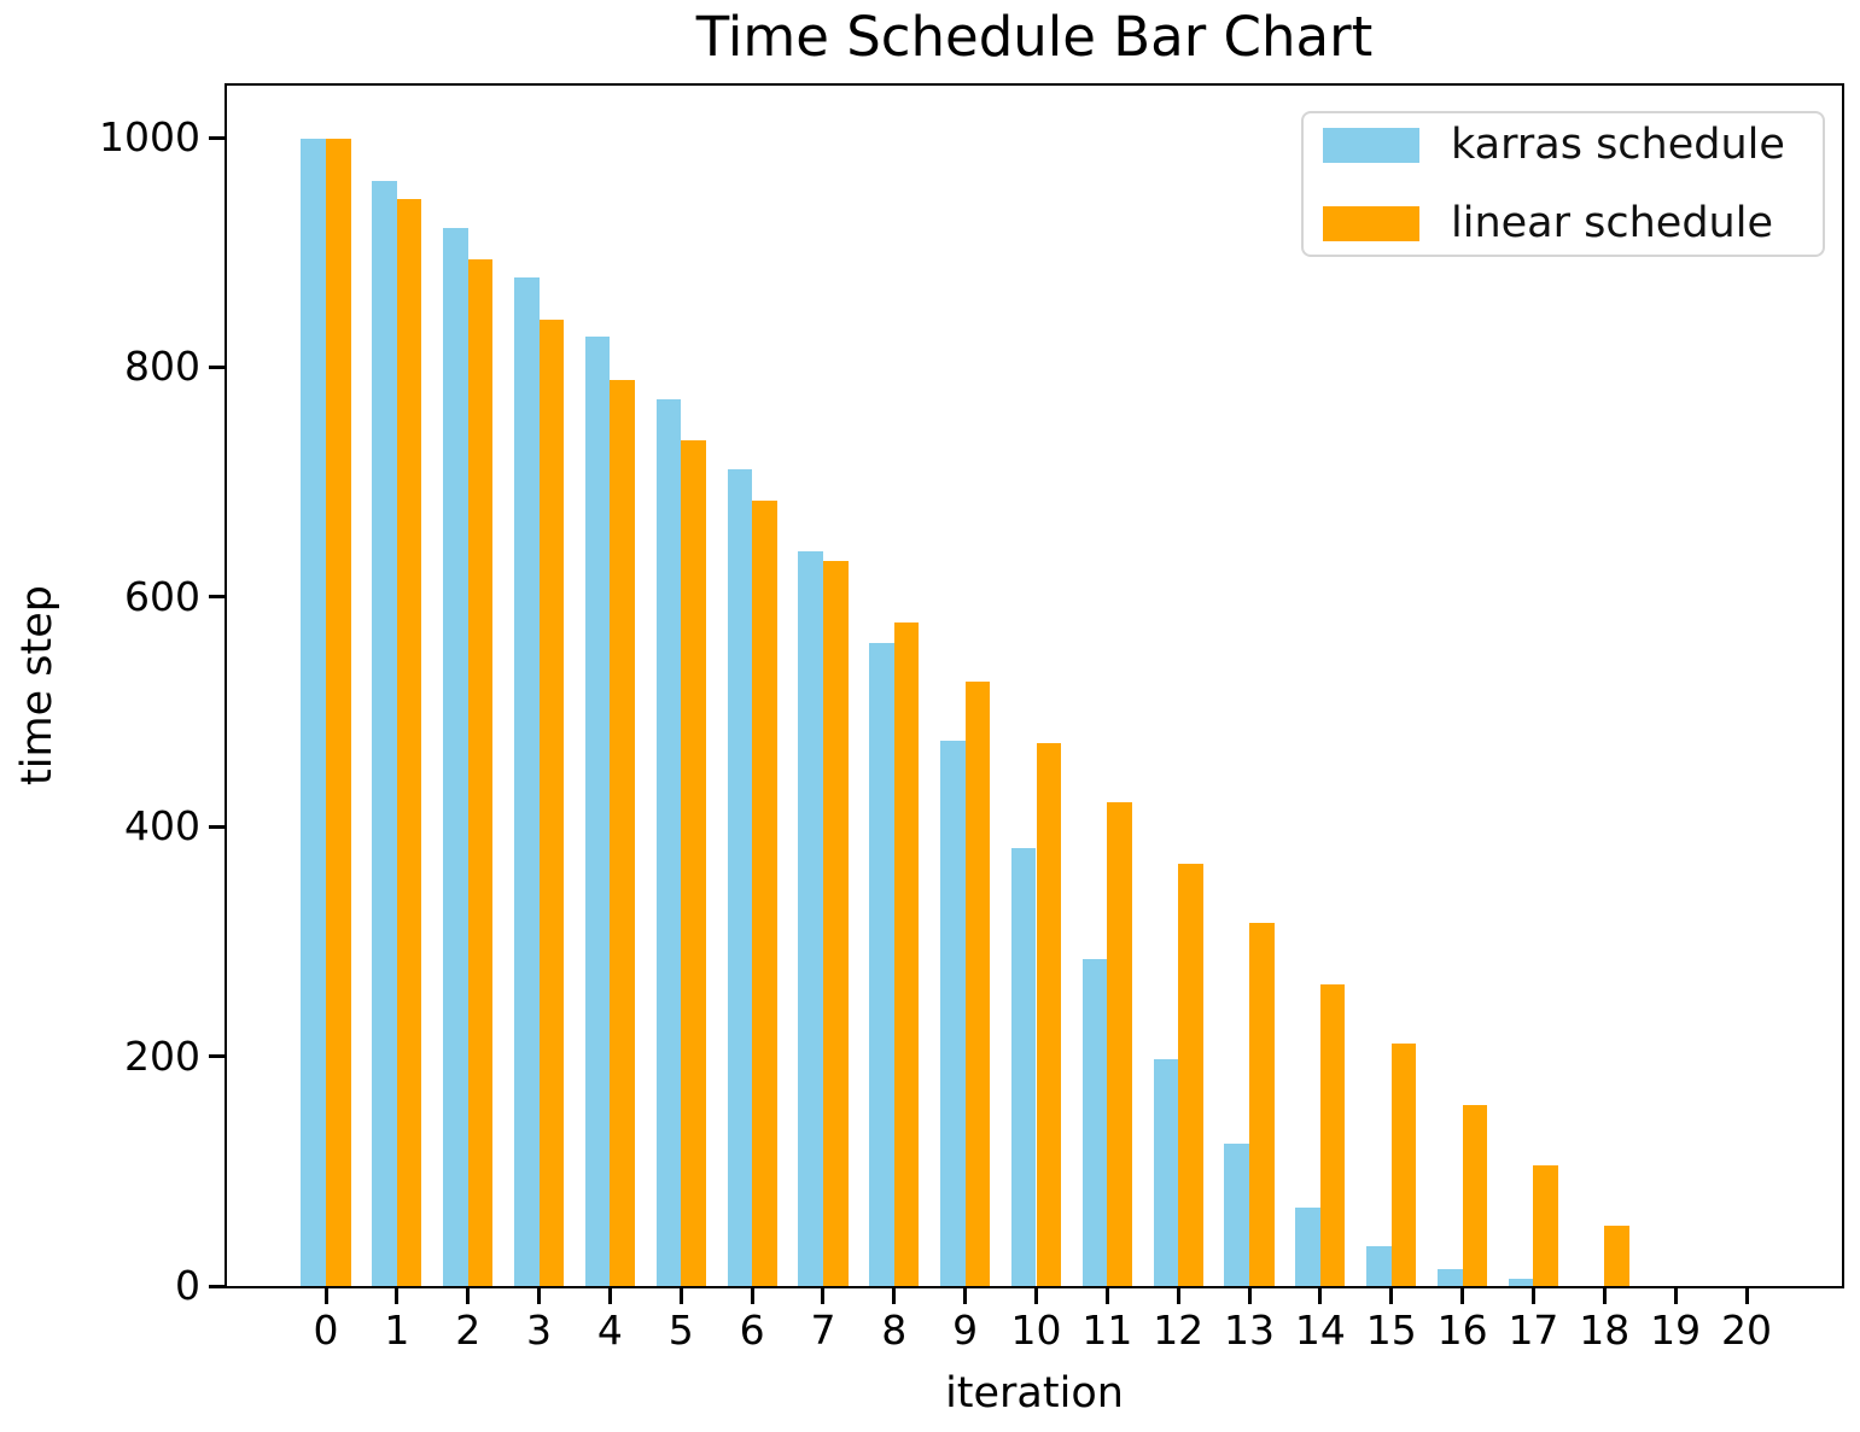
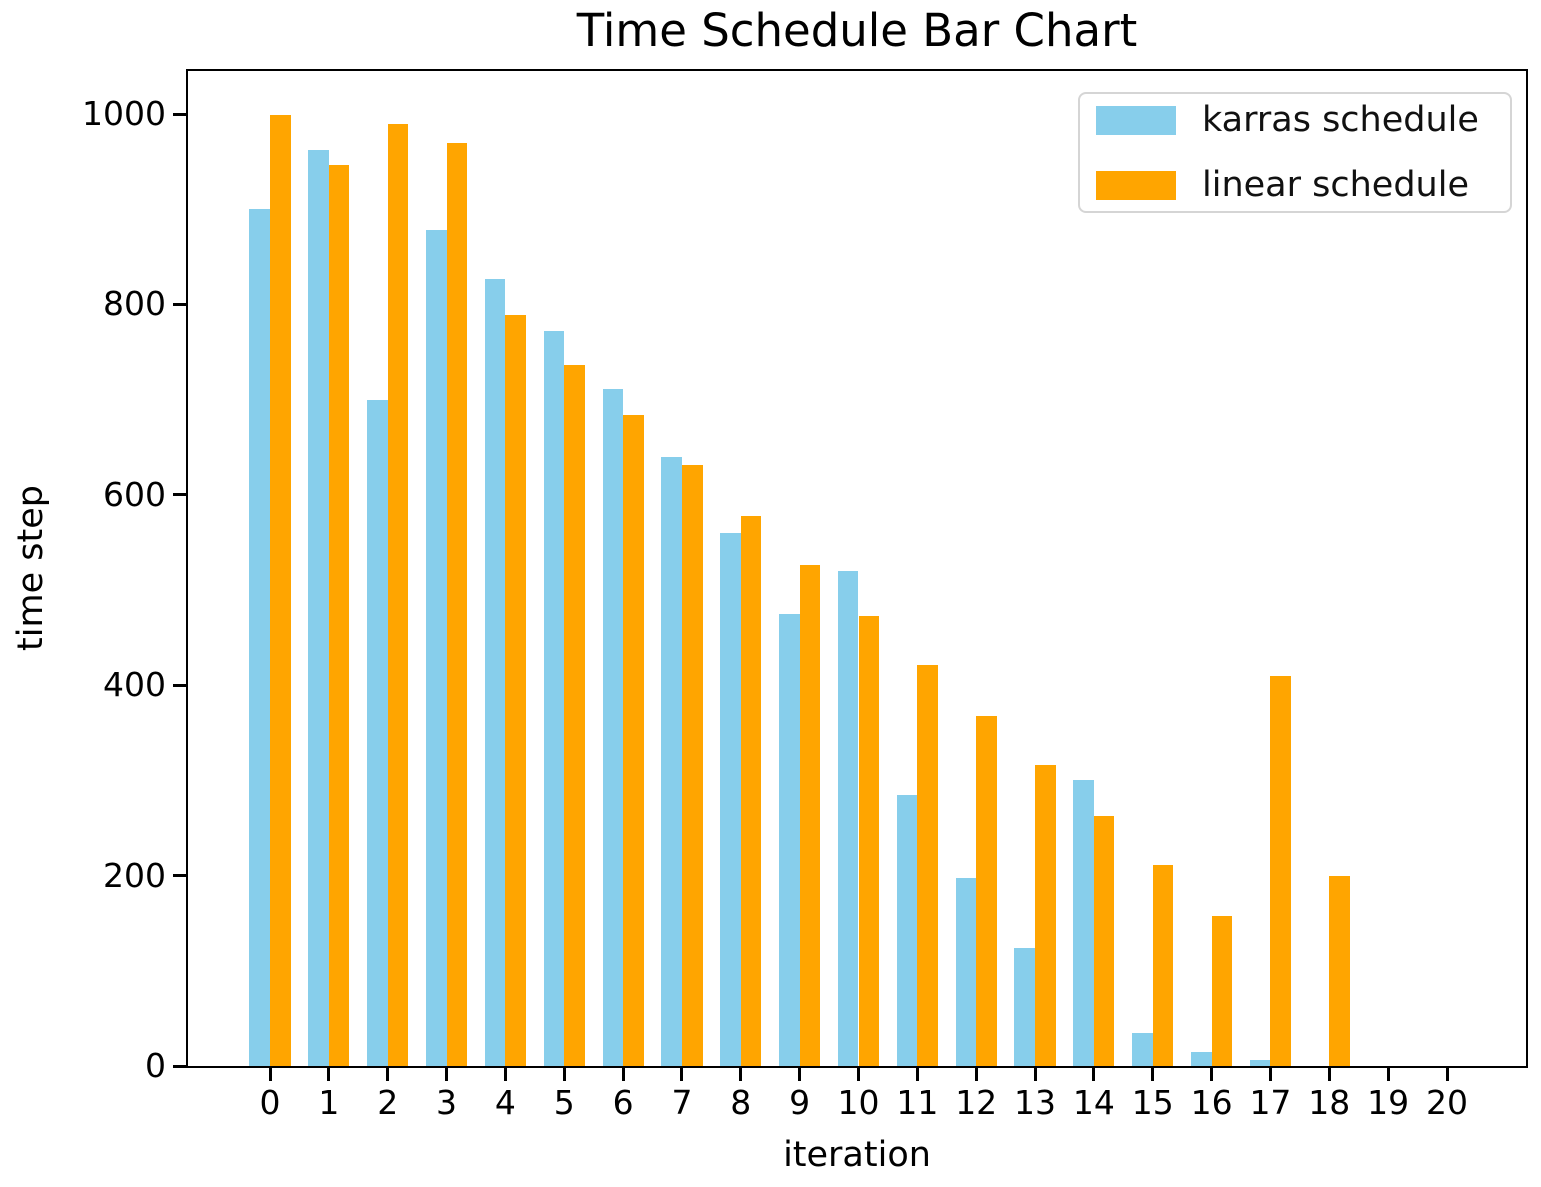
karras schedule/0: 1000 -> 900
karras schedule/2: 920 -> 700
linear schedule/2: 890 -> 990
linear schedule/3: 840 -> 970
karras schedule/10: 380 -> 520
karras schedule/14: 70 -> 300
linear schedule/17: 100 -> 410
linear schedule/18: 50 -> 200
